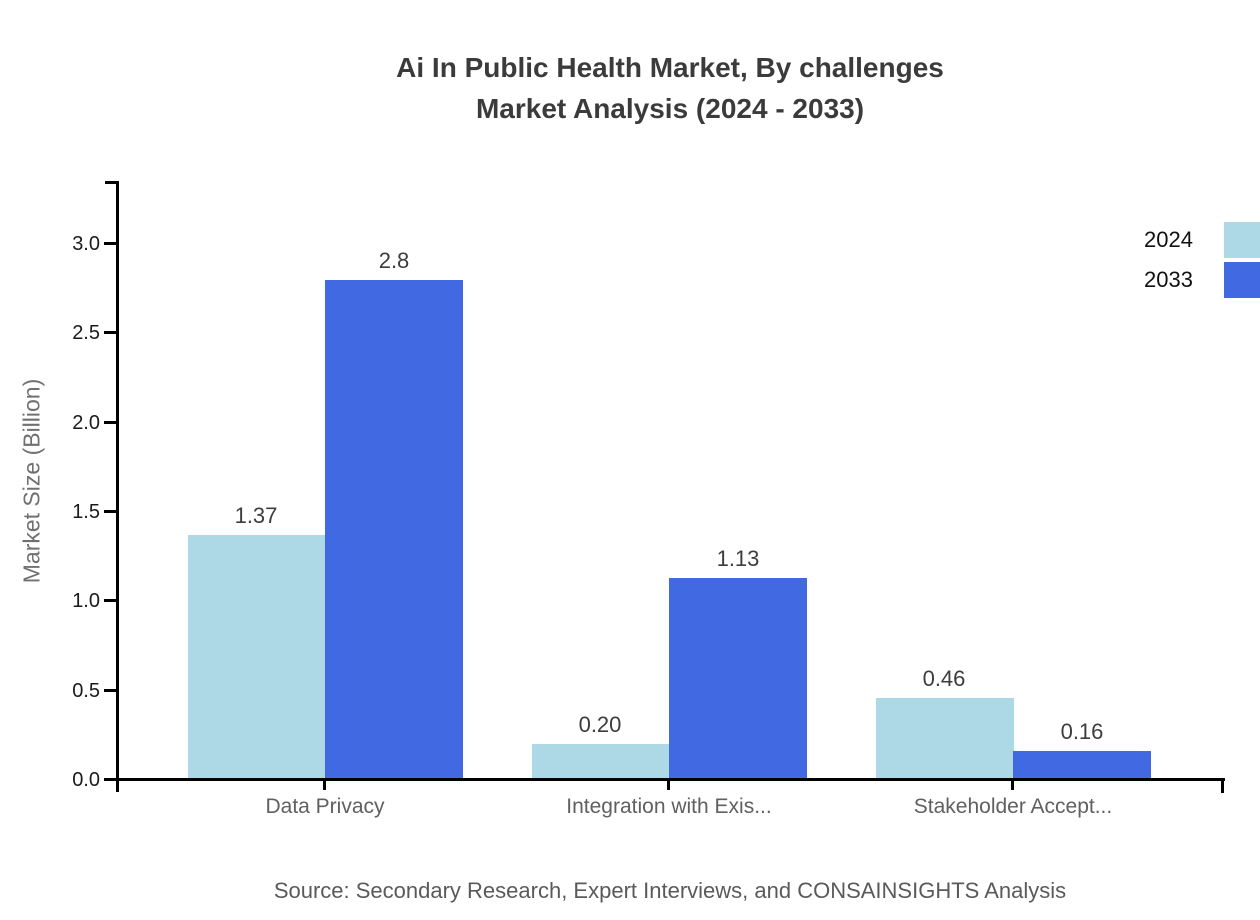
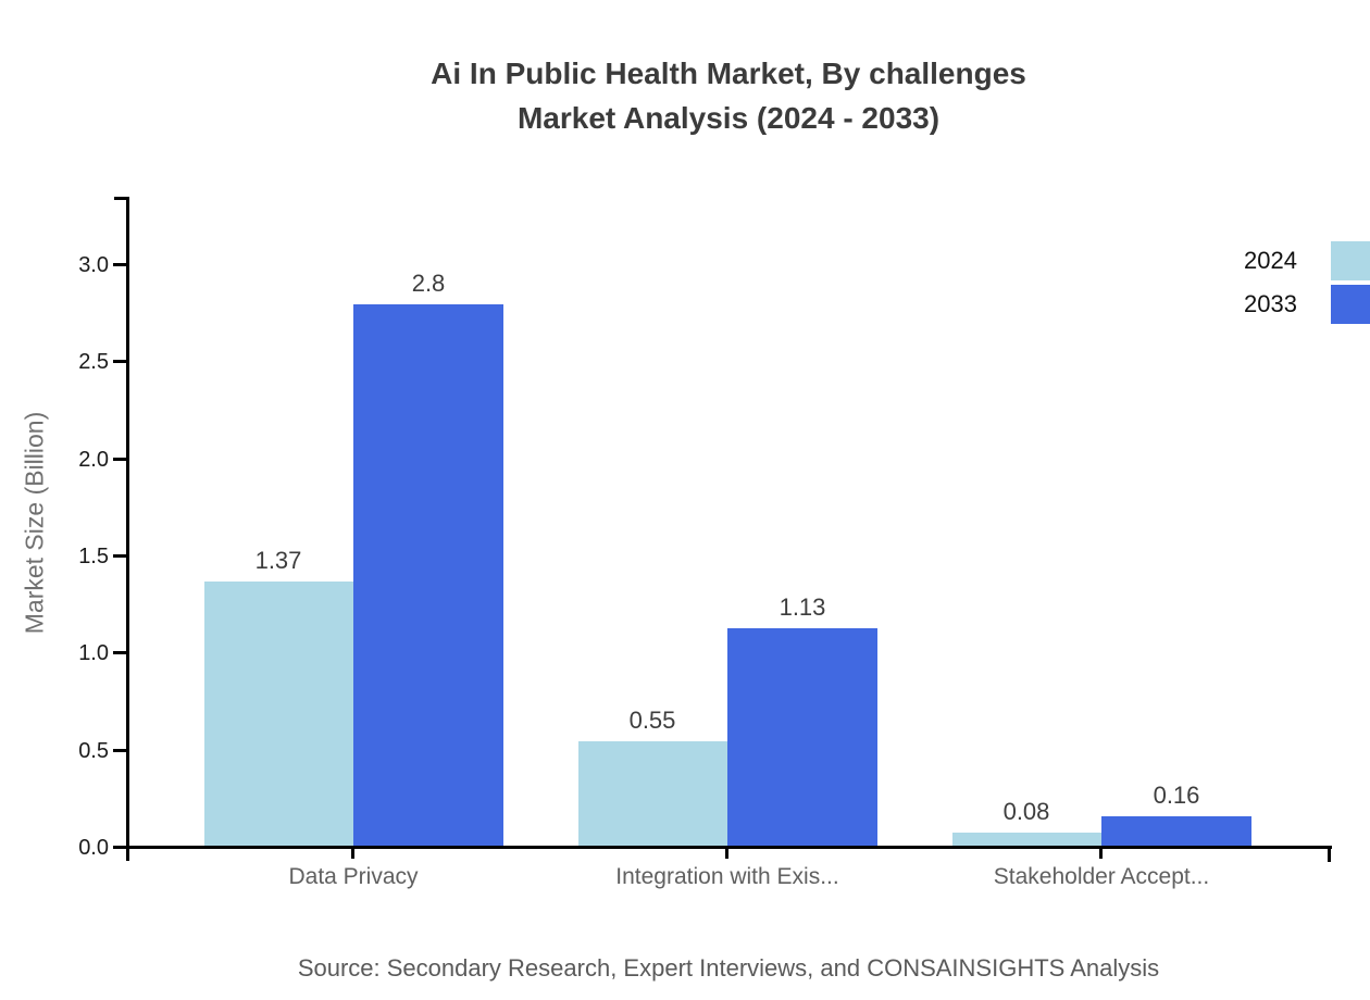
2024/Integration with Exis...: 0.20 -> 0.55
2024/Stakeholder Accept...: 0.46 -> 0.08
